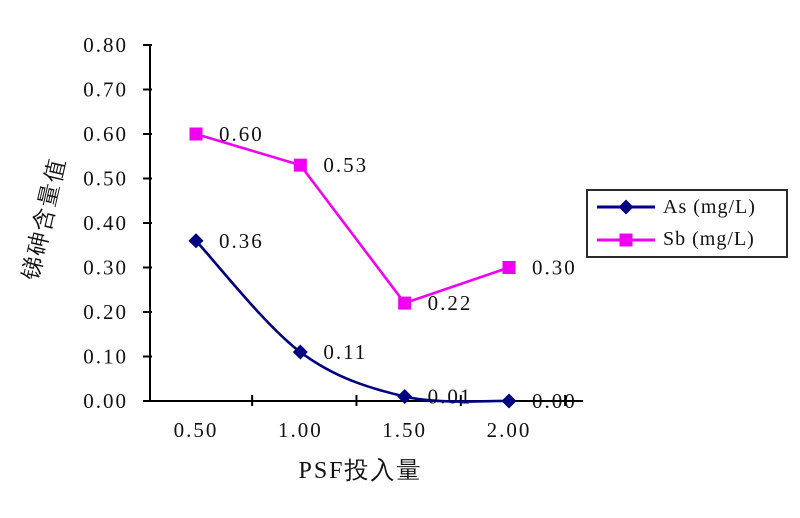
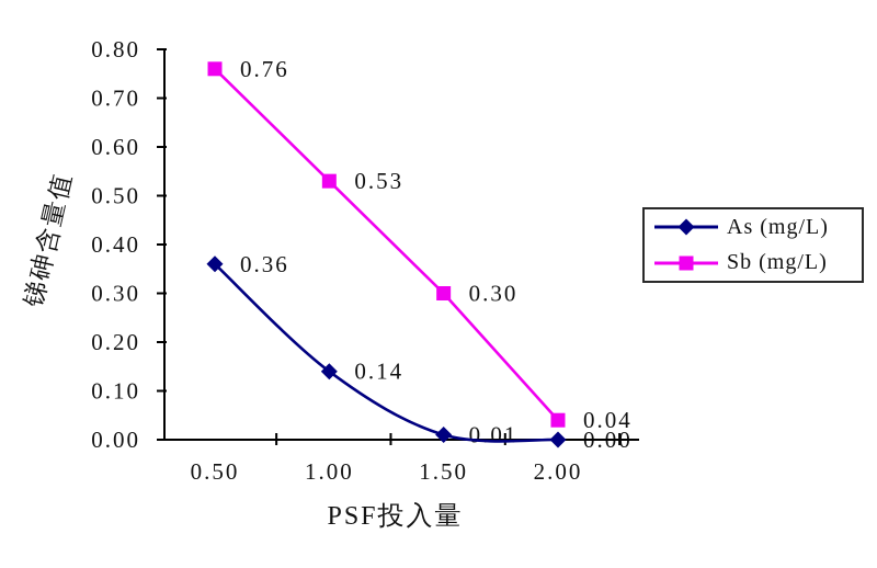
Sb (mg/L)/0.50: 0.60 -> 0.76
As (mg/L)/1.00: 0.11 -> 0.14
Sb (mg/L)/1.50: 0.22 -> 0.30
Sb (mg/L)/2.00: 0.30 -> 0.04
